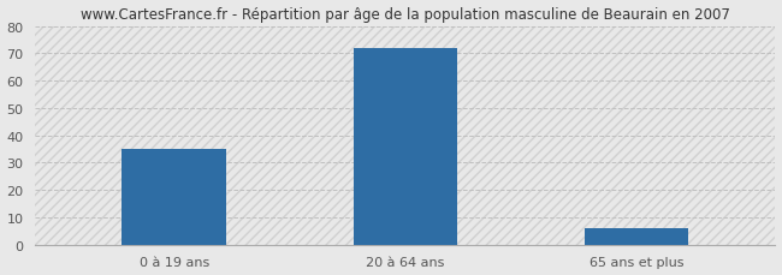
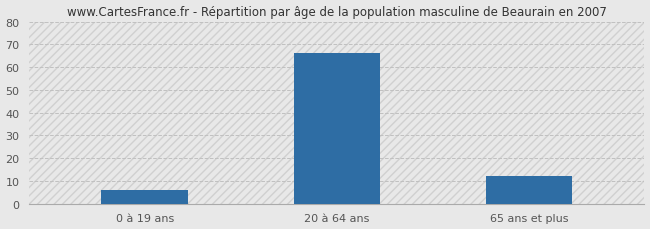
0 à 19 ans: 35 -> 6
20 à 64 ans: 72 -> 66
65 ans et plus: 6 -> 12
